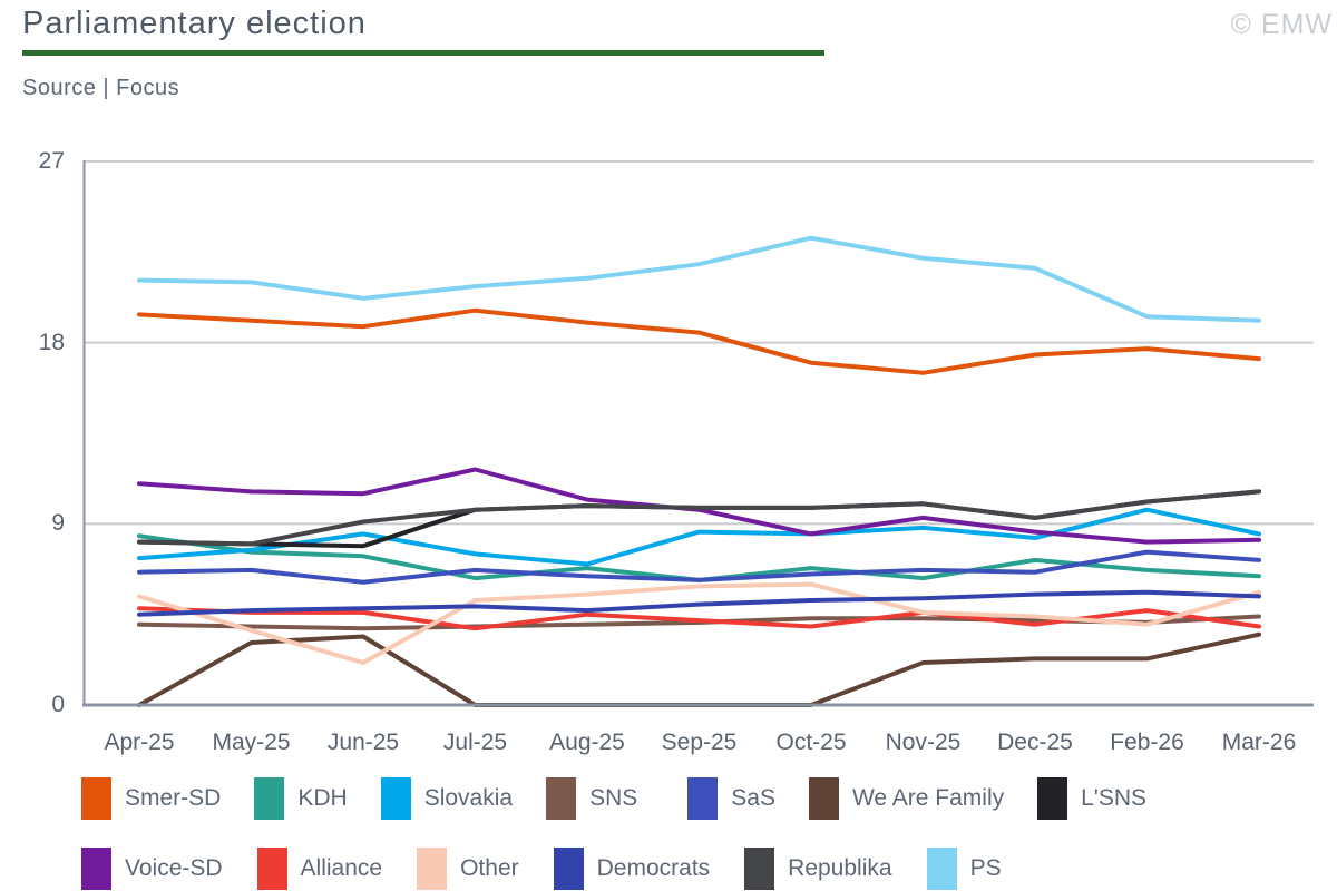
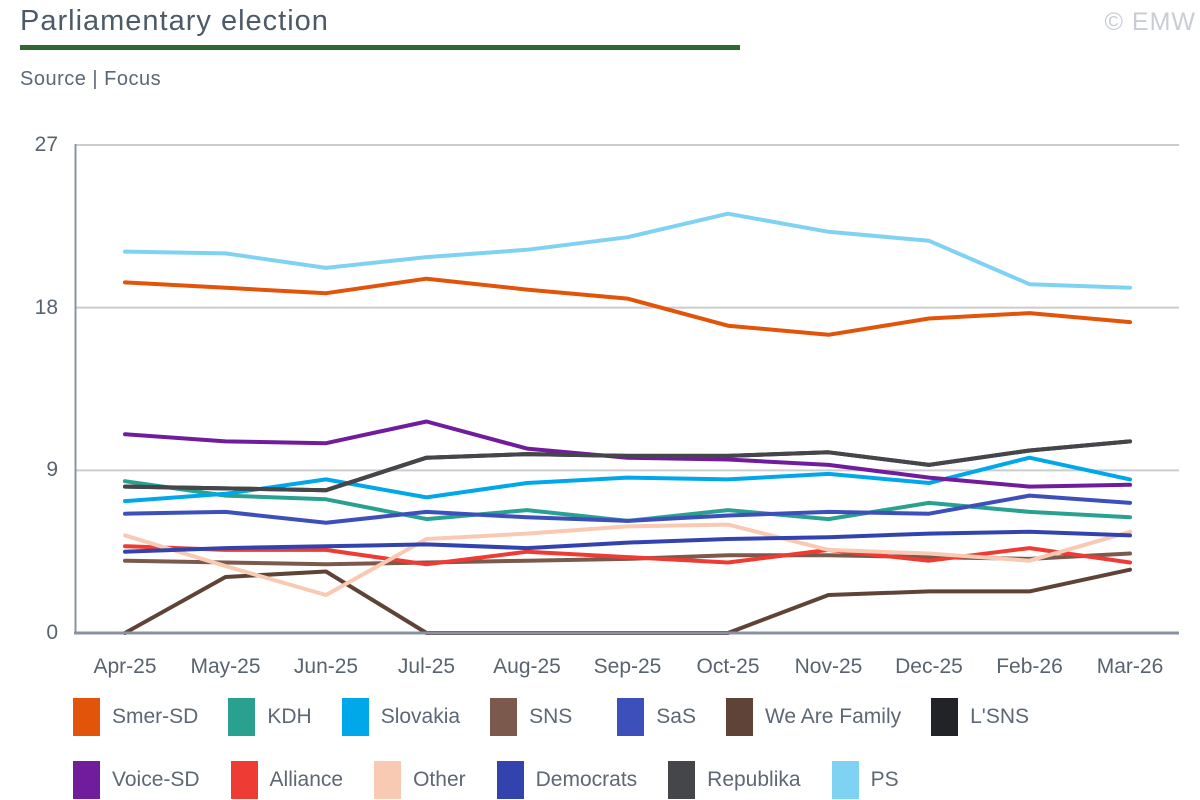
Republika/Jun-25: 9.1 -> 7.9
Slovakia/Aug-25: 7.0 -> 8.3
Voice-SD/Oct-25: 8.5 -> 9.6
